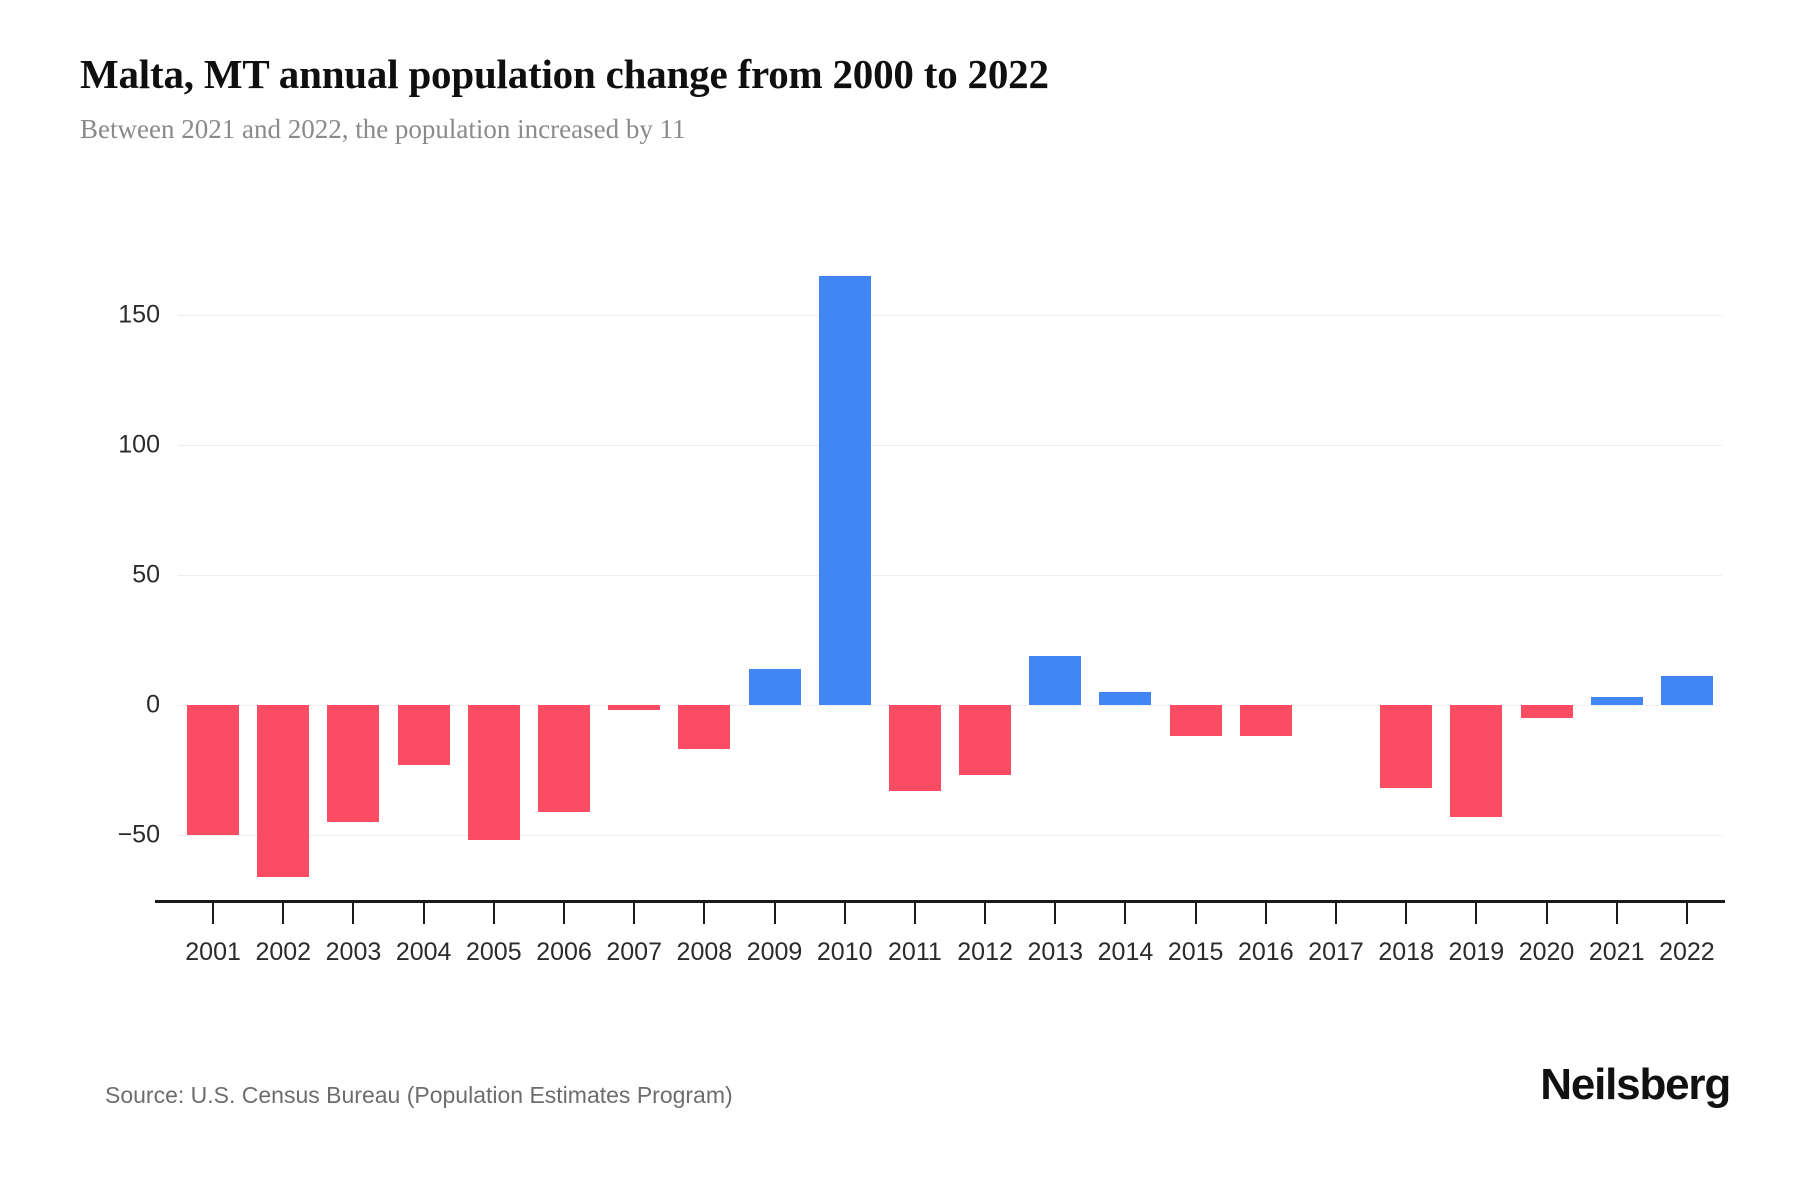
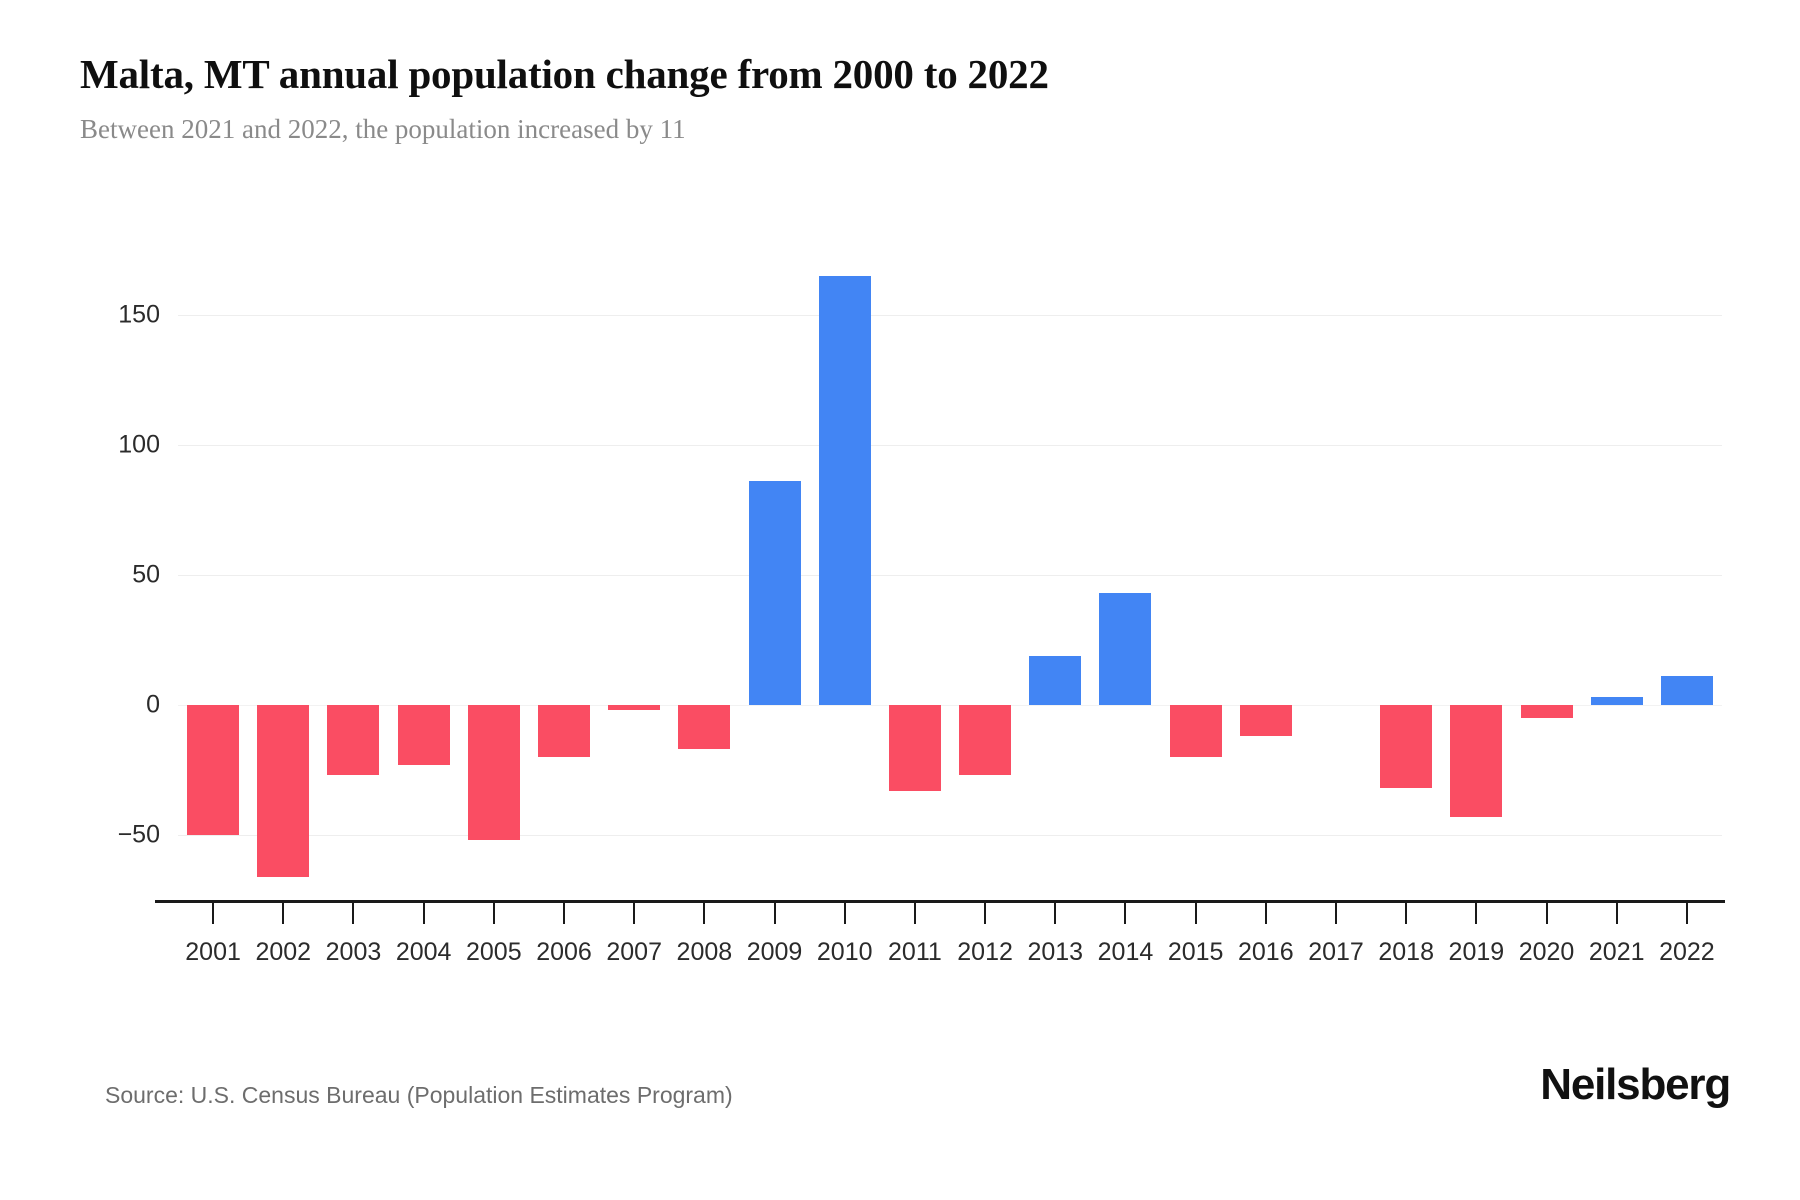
2003: -45 -> -27
2006: -41 -> -20
2009: 14 -> 86
2014: 5 -> 43
2015: -12 -> -20
